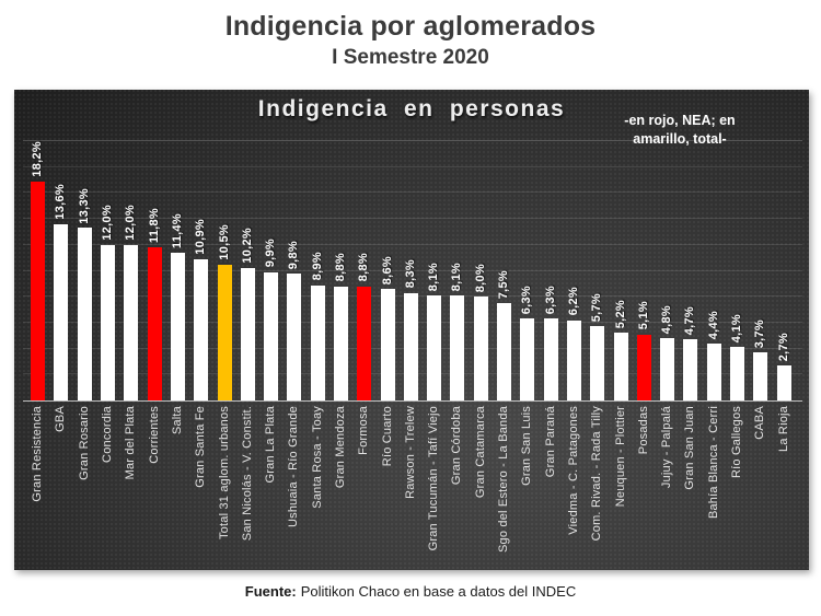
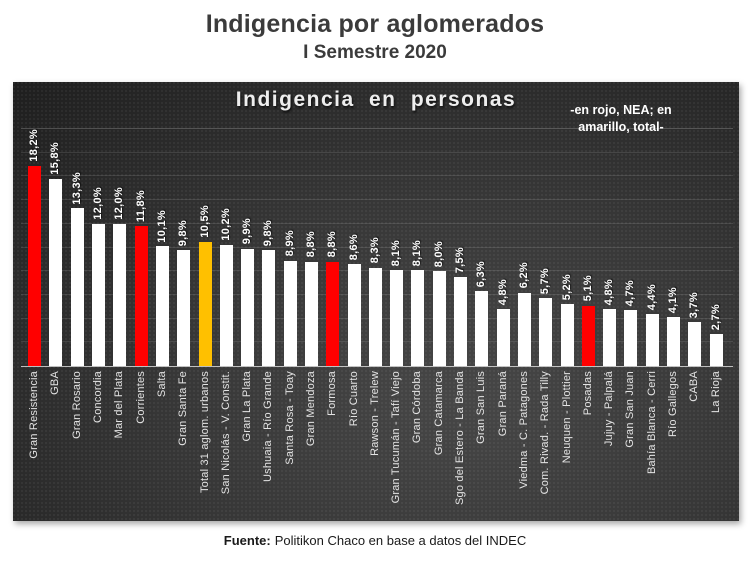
GBA: 13,6% -> 15,8%
Salta: 11,4% -> 10,1%
Gran Santa Fe: 10,9% -> 9,8%
Gran Paraná: 6,3% -> 4,8%
